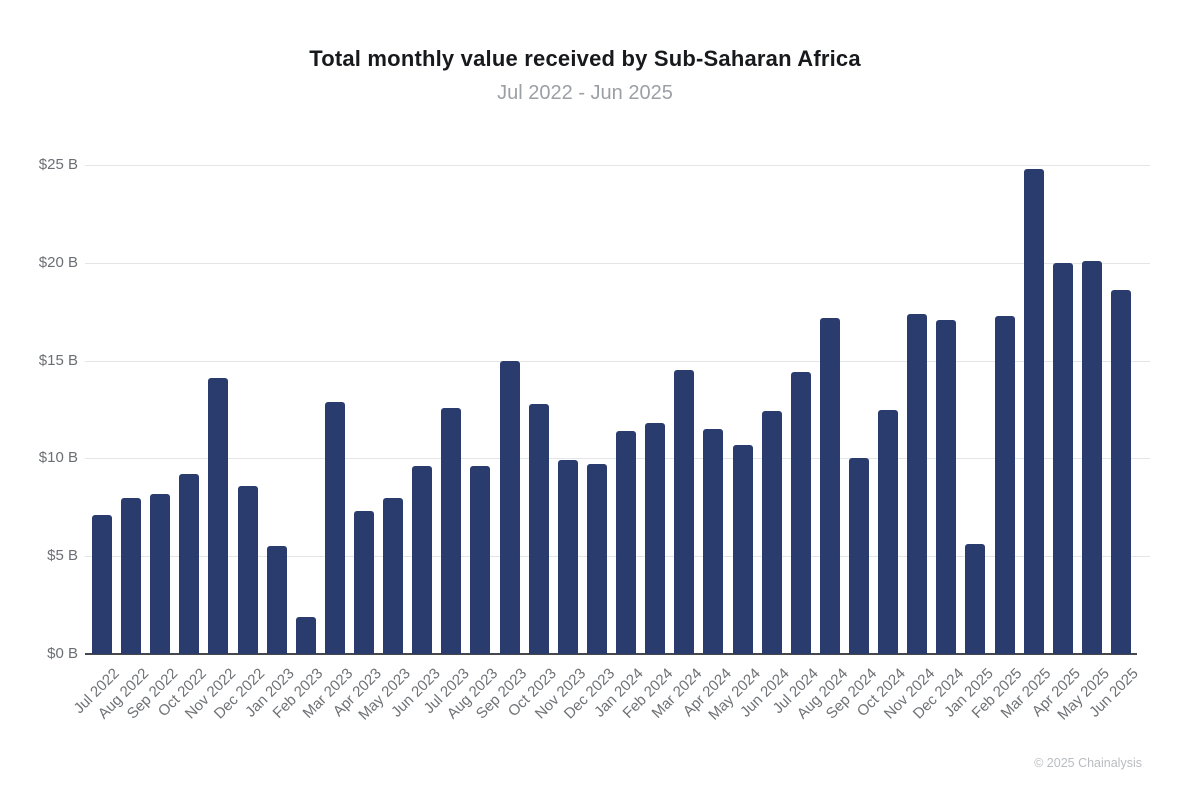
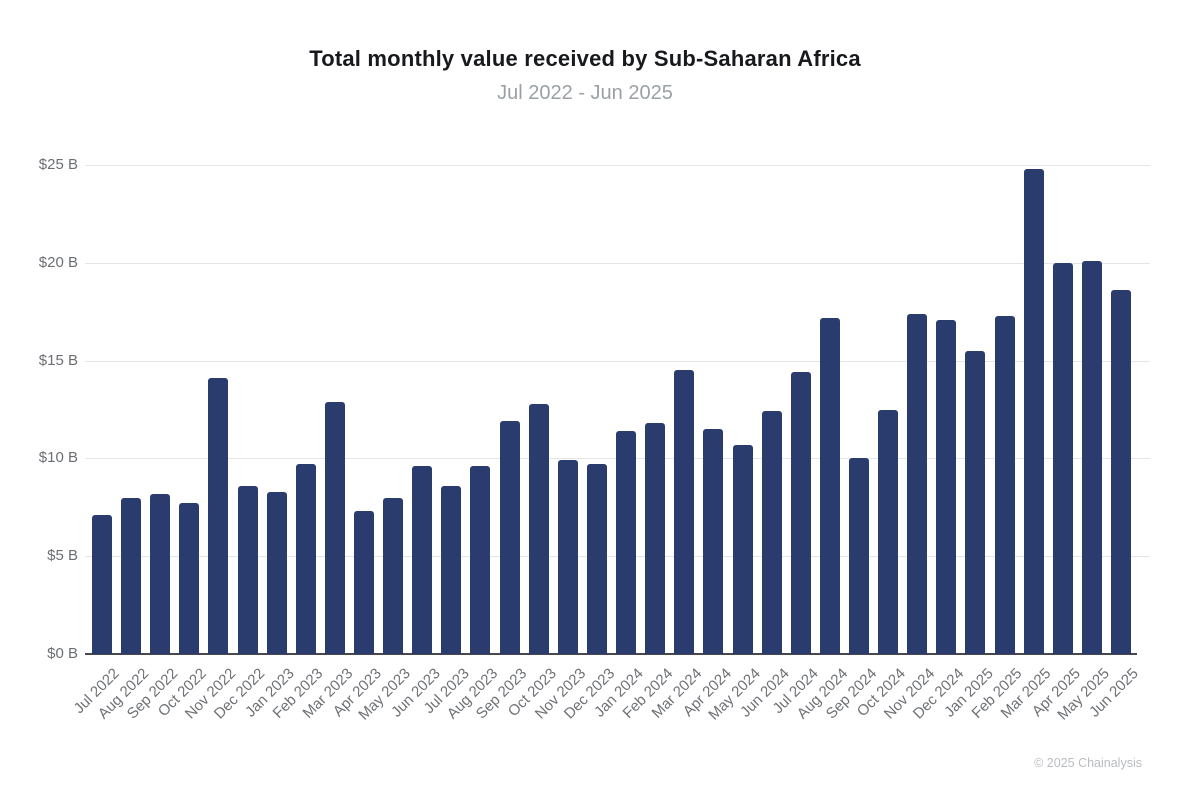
Oct 2022: $9.2B -> $7.7B
Jan 2023: $5.5B -> $8.3B
Feb 2023: $1.9B -> $9.7B
Jul 2023: $12.6B -> $8.6B
Sep 2023: $15.0B -> $11.9B
Jan 2025: $5.6B -> $15.5B
